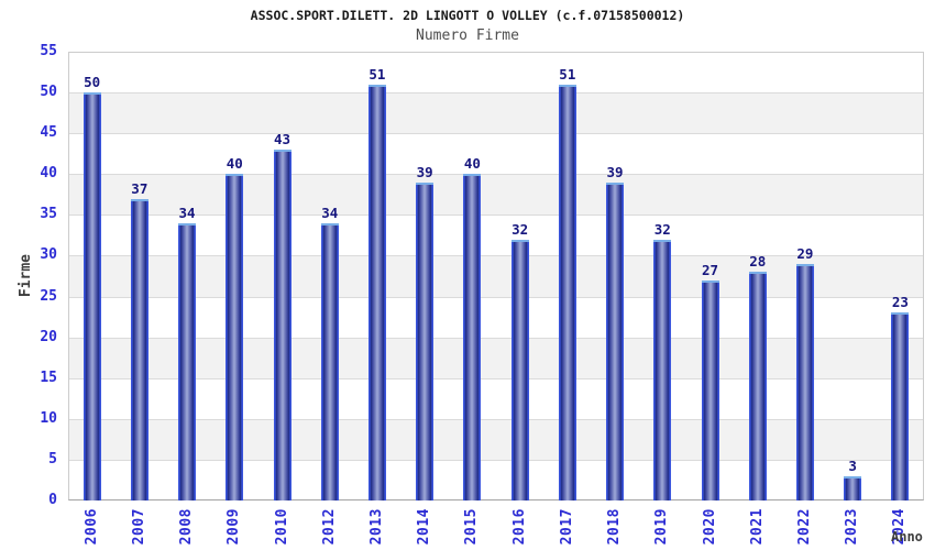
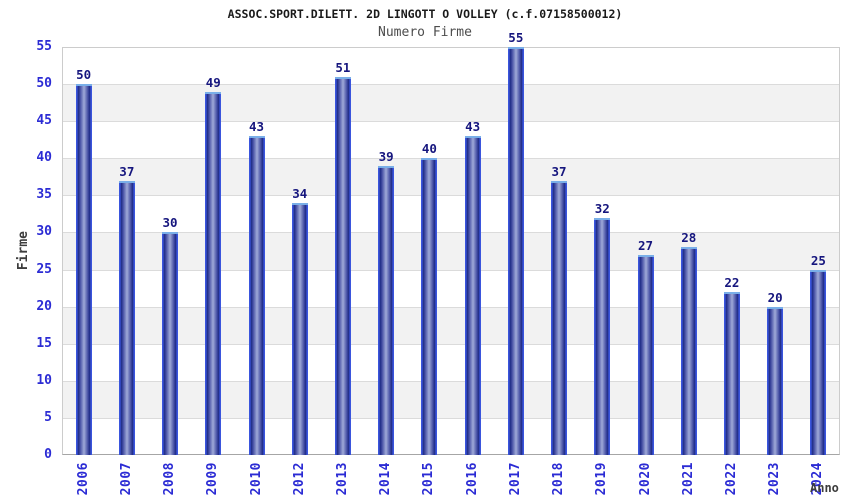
2008: 34 -> 30
2009: 40 -> 49
2016: 32 -> 43
2017: 51 -> 55
2018: 39 -> 37
2022: 29 -> 22
2023: 3 -> 20
2024: 23 -> 25
